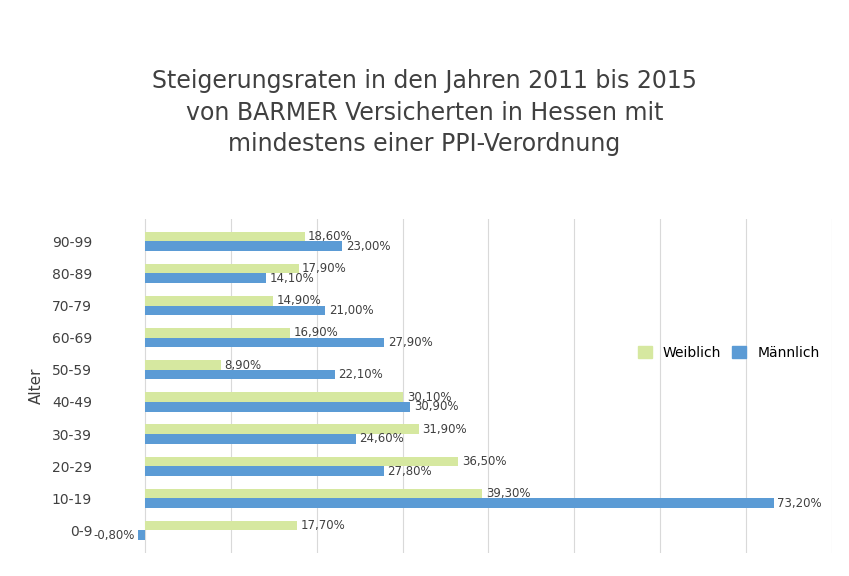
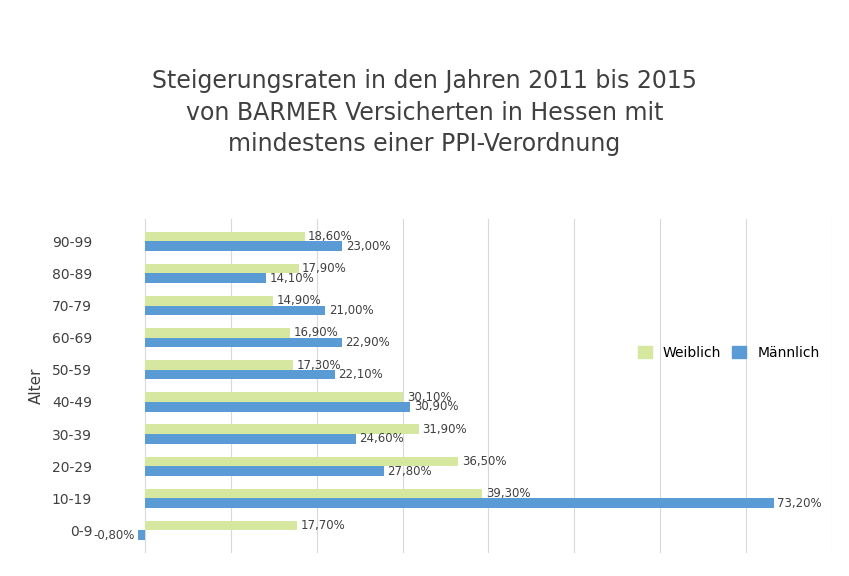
Männlich/60-69: 27,90% -> 22,90%
Weiblich/50-59: 8,90% -> 17,30%
